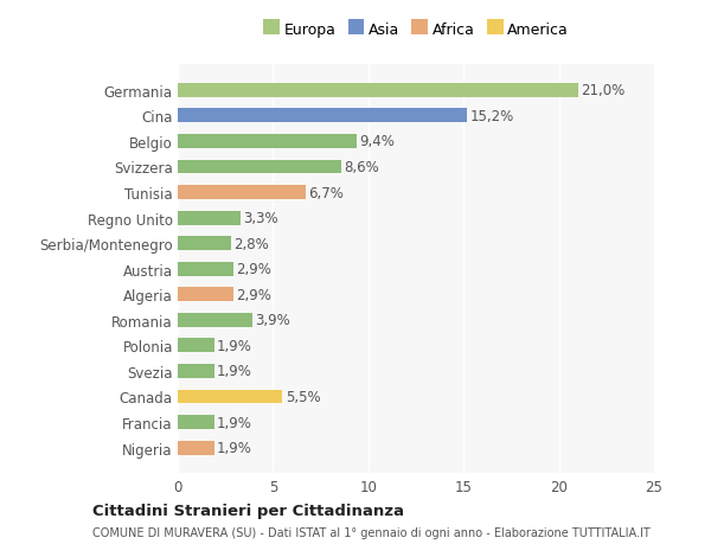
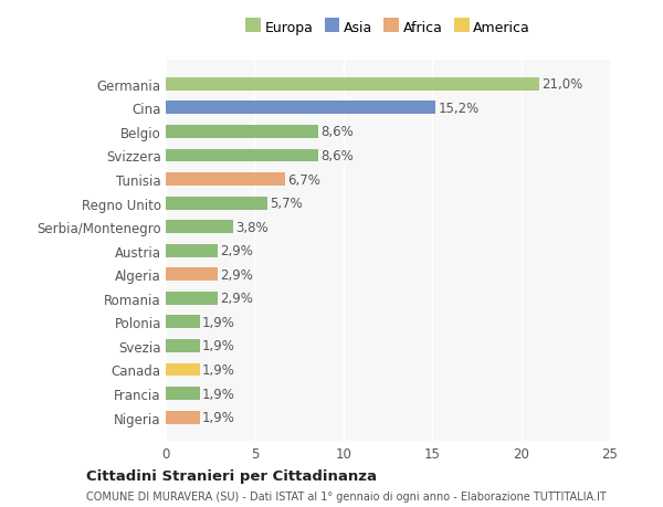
Belgio: 9,4% -> 8,6%
Regno Unito: 3,3% -> 5,7%
Serbia/Montenegro: 2,8% -> 3,8%
Romania: 3,9% -> 2,9%
Canada: 5,5% -> 1,9%
